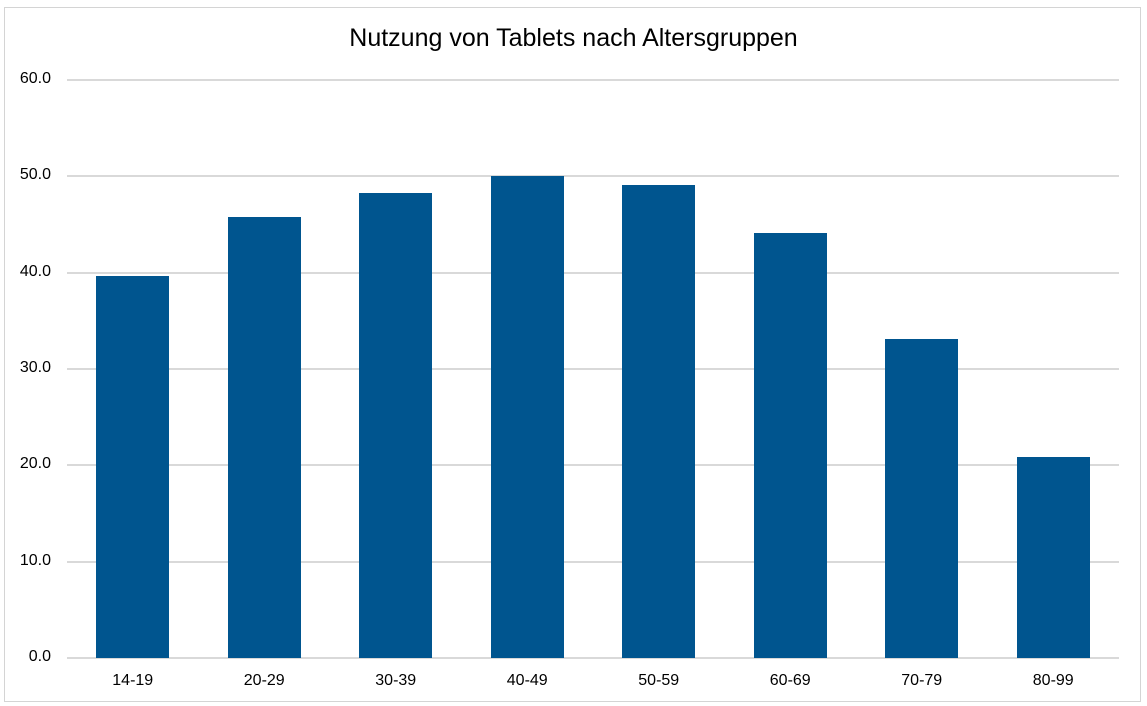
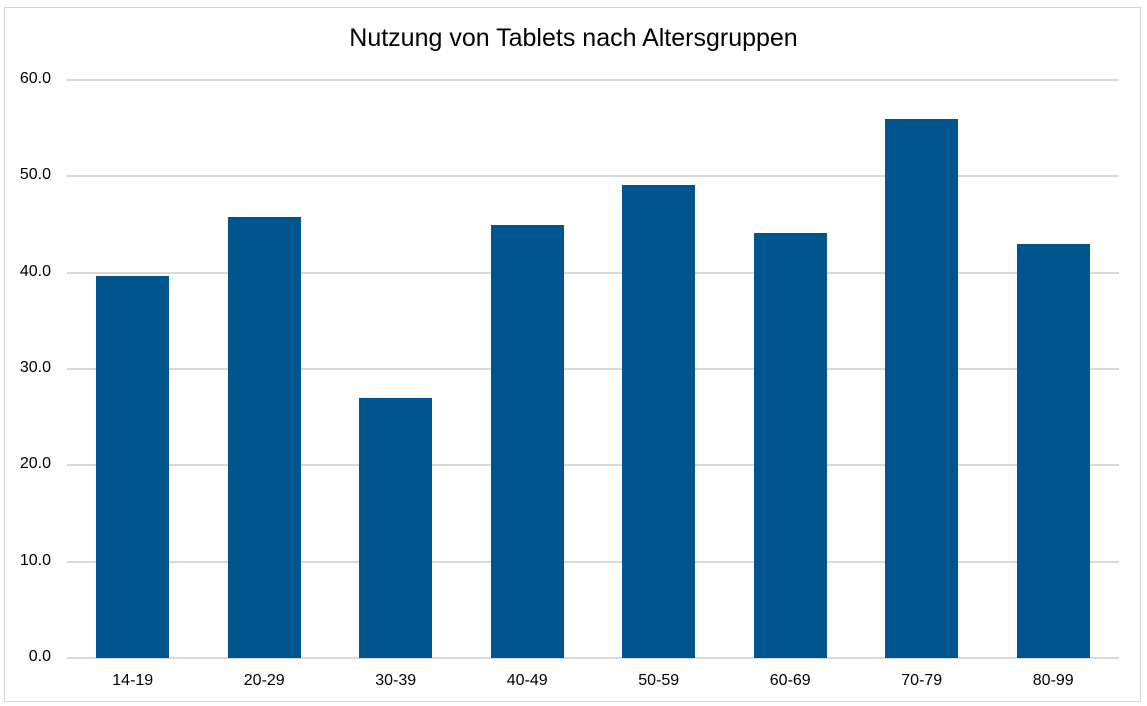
30-39: 48 -> 27
40-49: 50 -> 45
70-79: 33 -> 56
80-99: 21 -> 43
